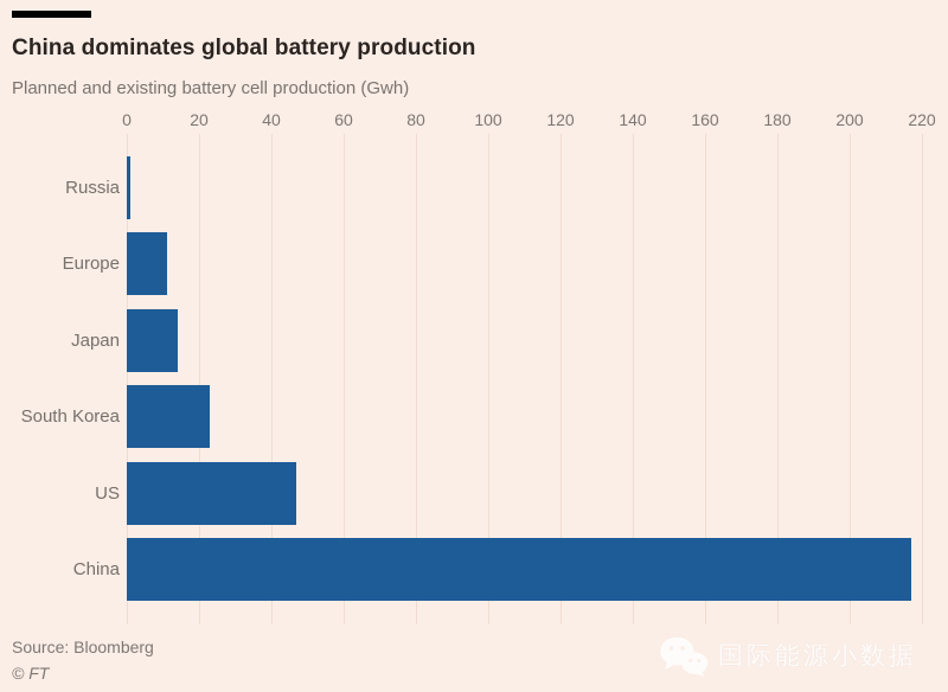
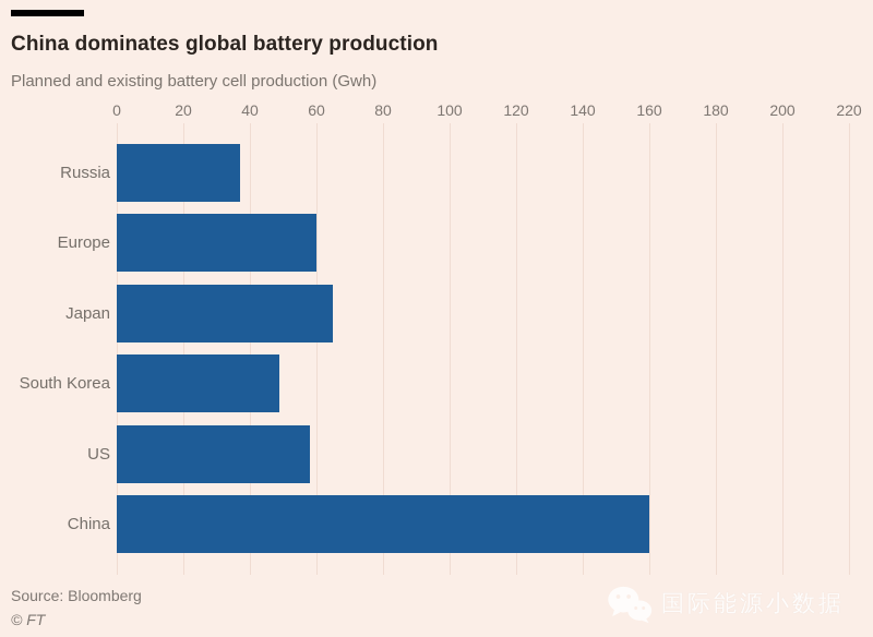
Russia: 1 -> 37
Europe: 11 -> 60
Japan: 14 -> 65
South Korea: 23 -> 49
US: 47 -> 58
China: 217 -> 160
